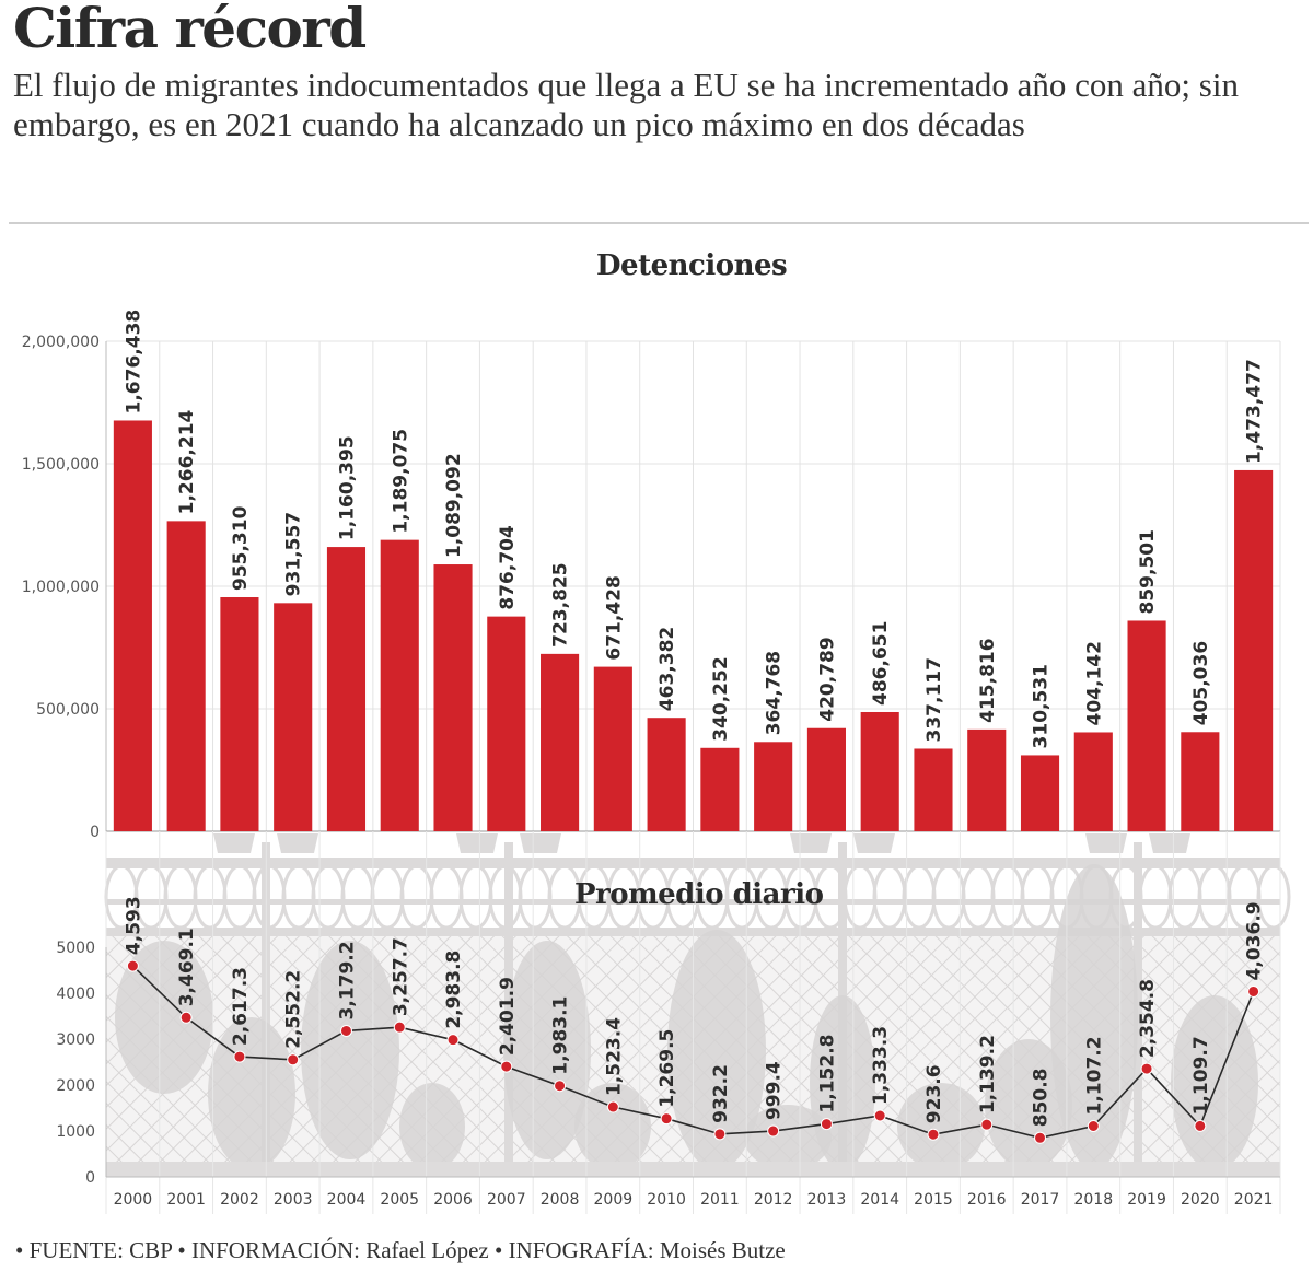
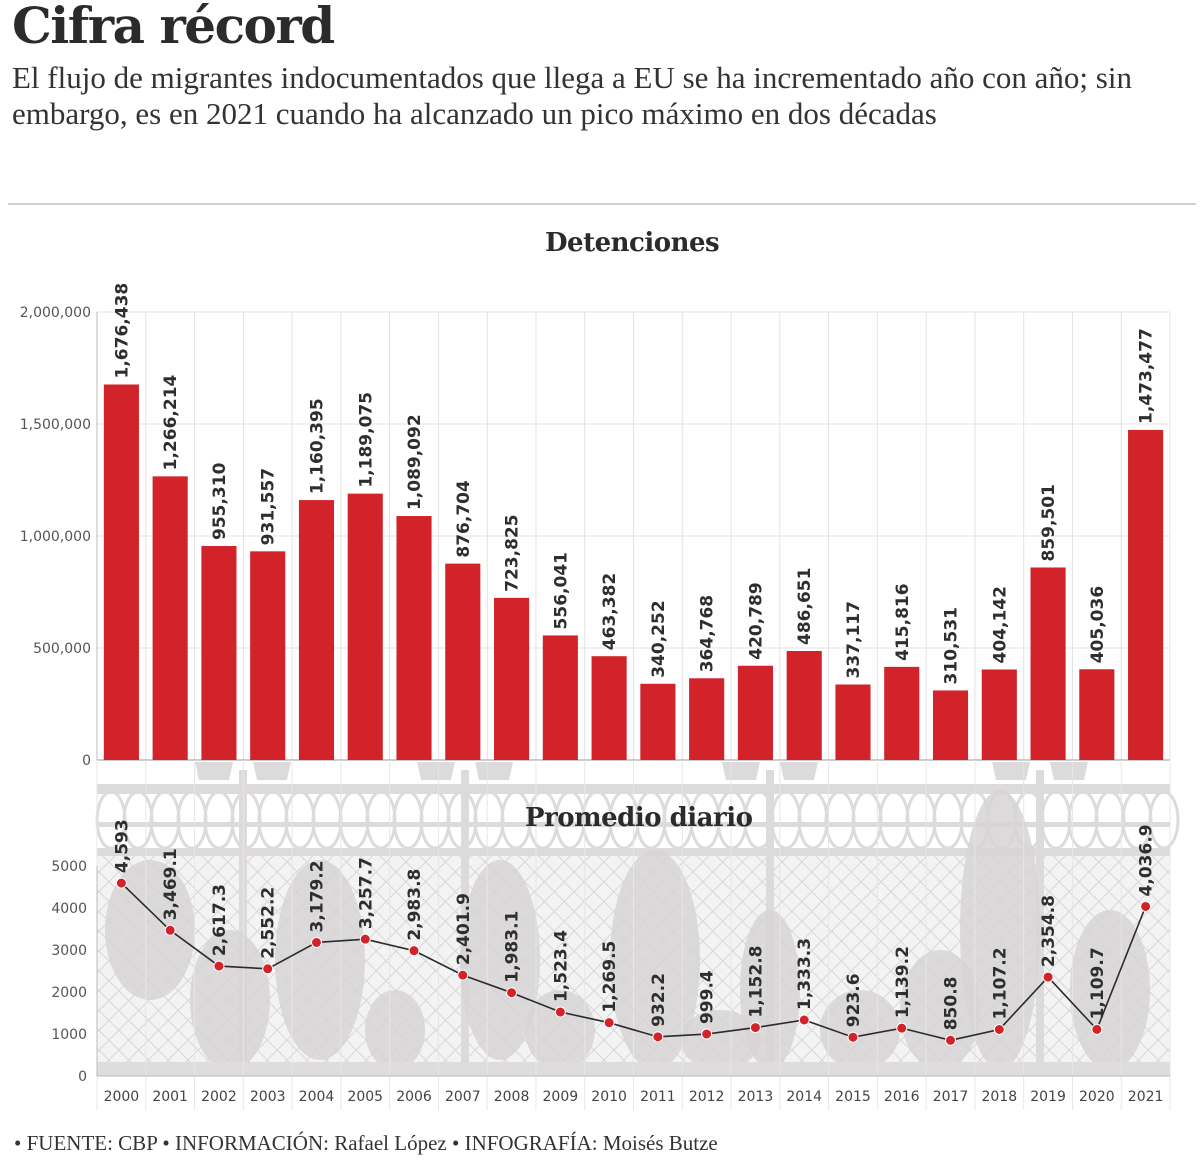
Detenciones/2009: 671,428 -> 556,041
